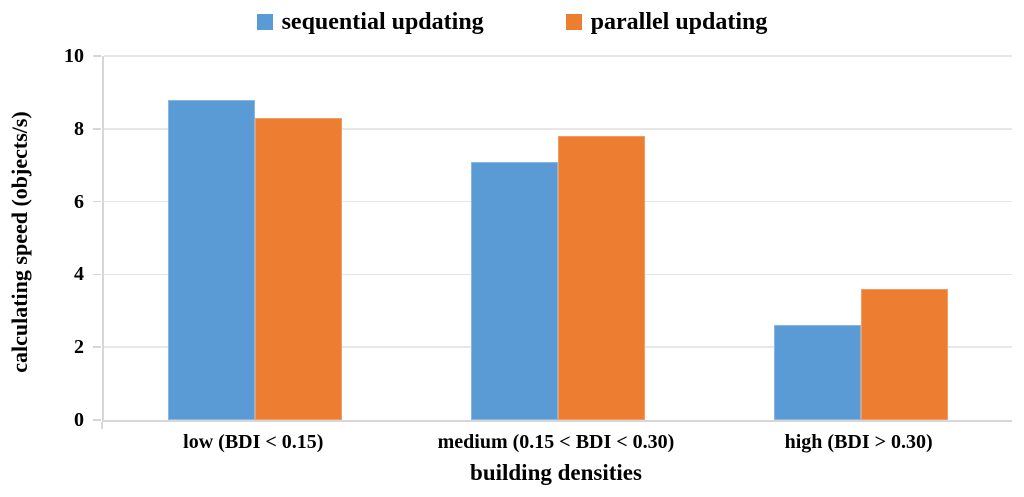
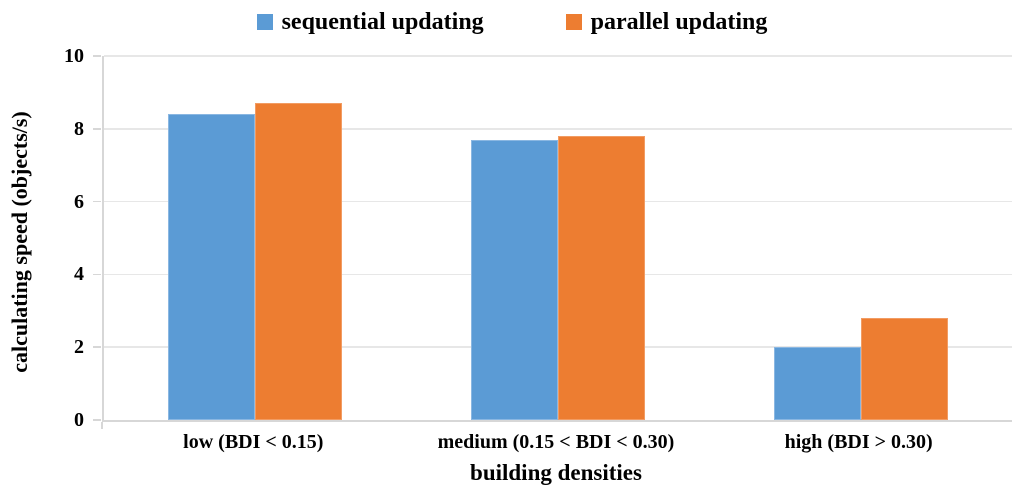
sequential updating/low (BDI < 0.15): 8.8 -> 8.4
parallel updating/low (BDI < 0.15): 8.3 -> 8.7
sequential updating/medium (0.15 < BDI < 0.30): 7.1 -> 7.7
sequential updating/high (BDI > 0.30): 2.6 -> 2.0
parallel updating/high (BDI > 0.30): 3.6 -> 2.8
